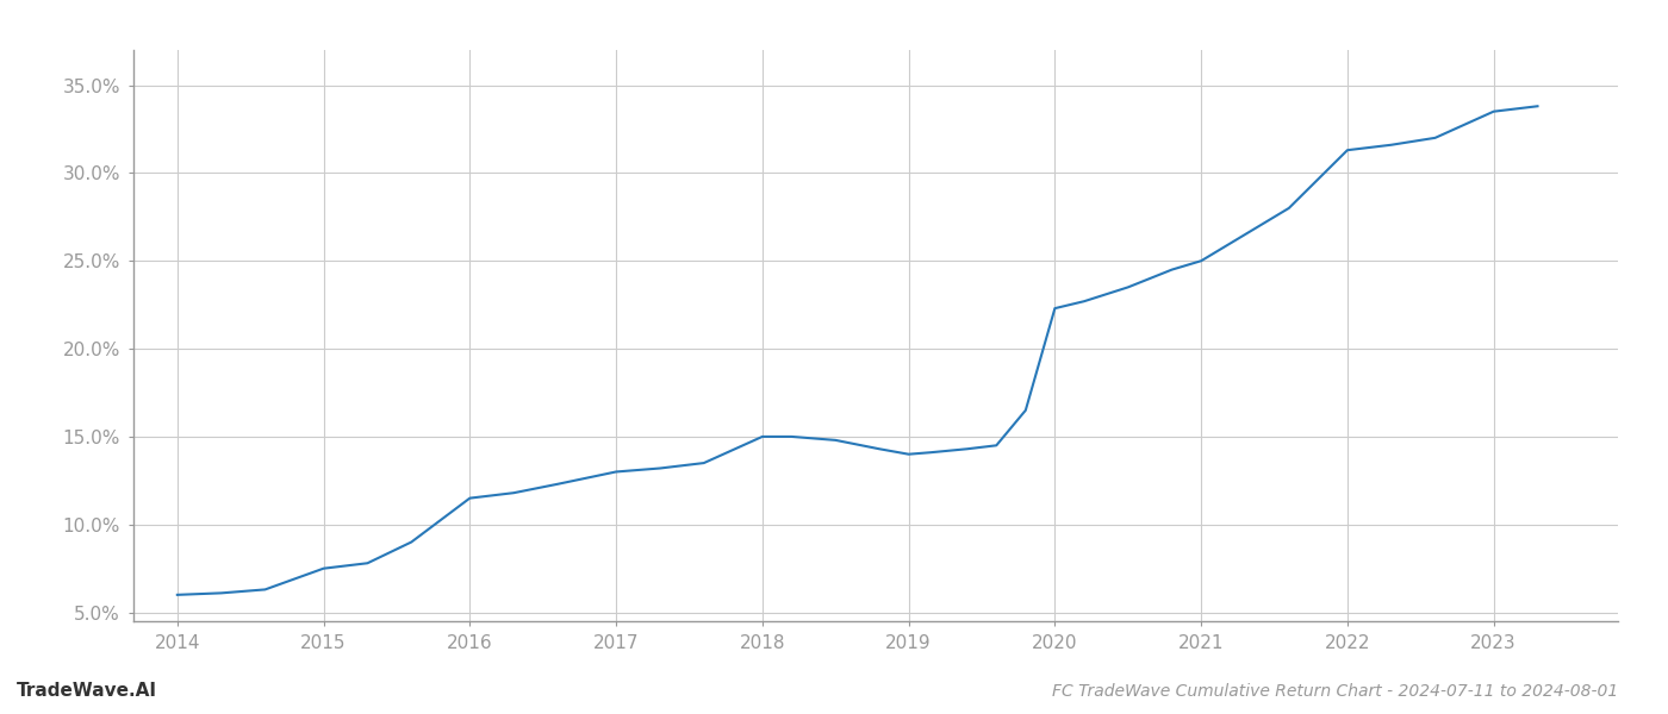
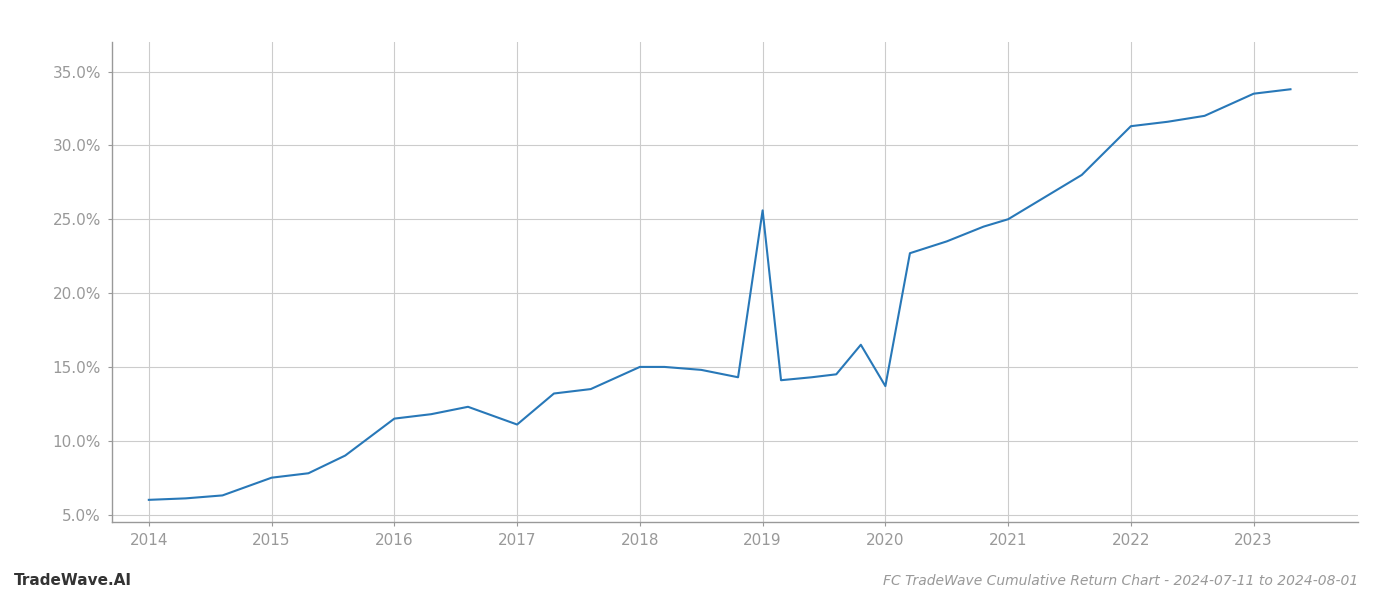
2017: 13.0% -> 11.1%
2019: 14.0% -> 25.6%
2020: 22.3% -> 13.7%
